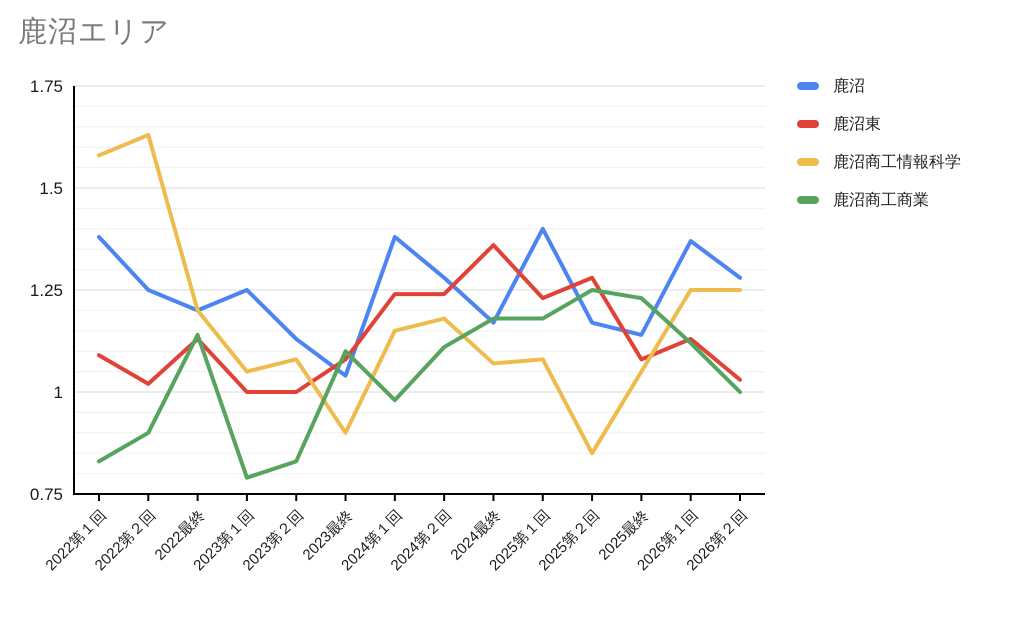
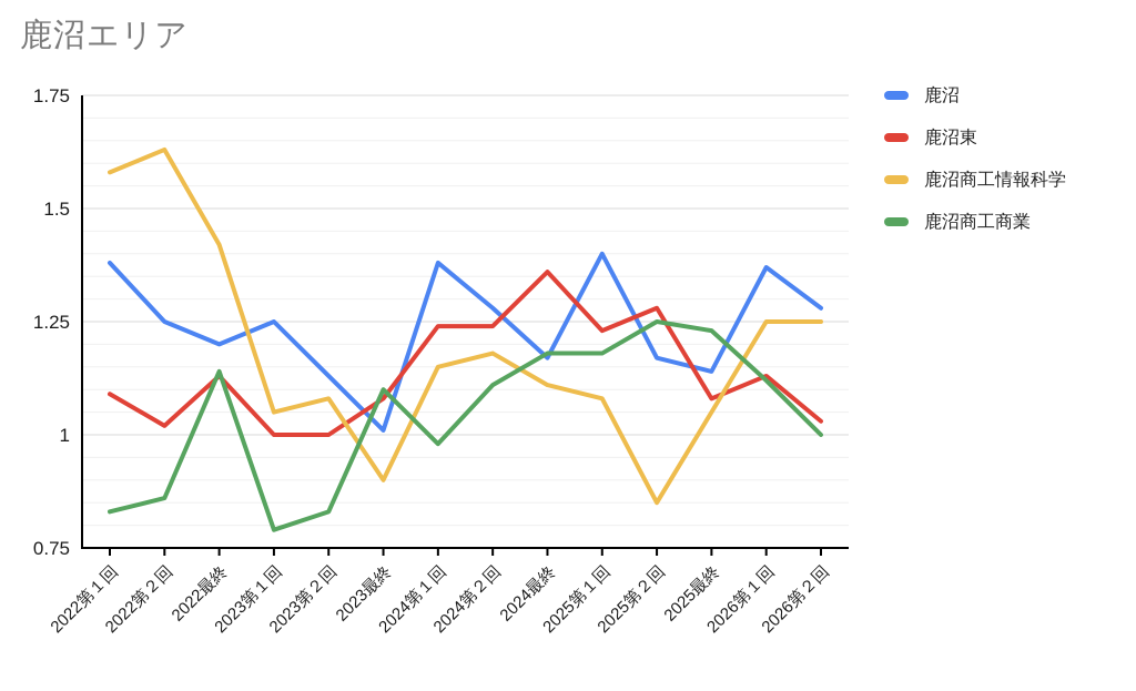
鹿沼商工商業/2022第２回: 0.90 -> 0.86
鹿沼商工情報科学/2022最終: 1.20 -> 1.42
鹿沼/2023最終: 1.04 -> 1.01
鹿沼商工情報科学/2024最終: 1.07 -> 1.11
